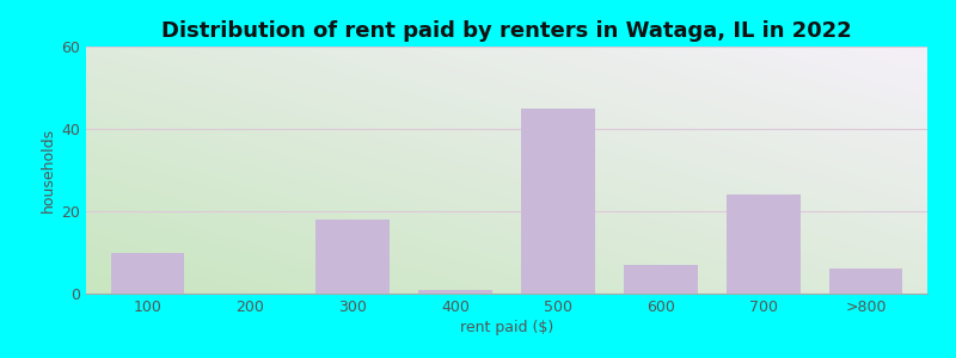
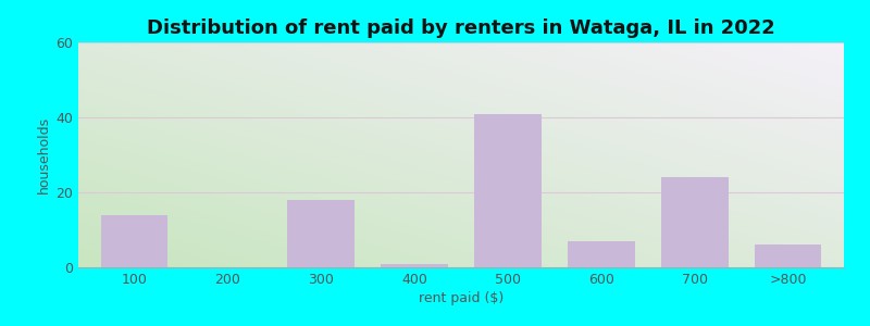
100: 10 -> 14
500: 45 -> 41
